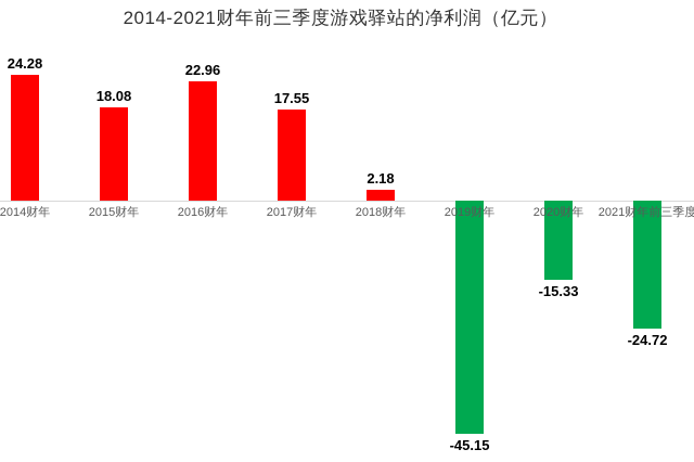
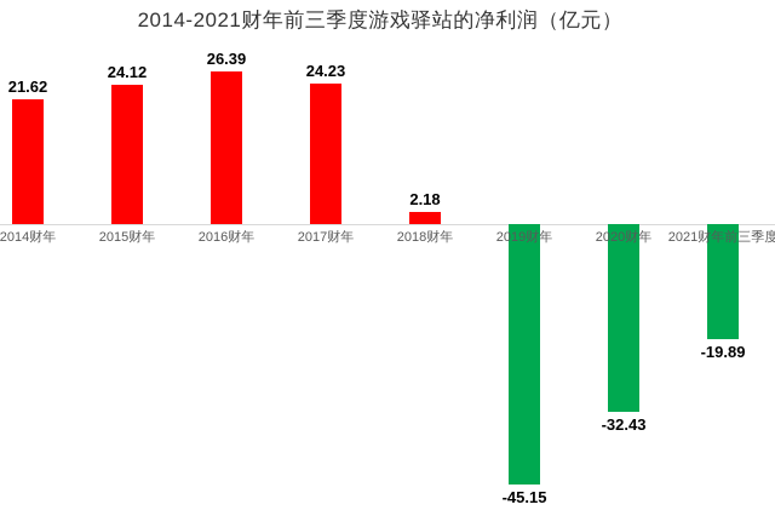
2014财年: 24.28 -> 21.62
2015财年: 18.08 -> 24.12
2016财年: 22.96 -> 26.39
2017财年: 17.55 -> 24.23
2020财年: -15.33 -> -32.43
2021财年前三季度: -24.72 -> -19.89
